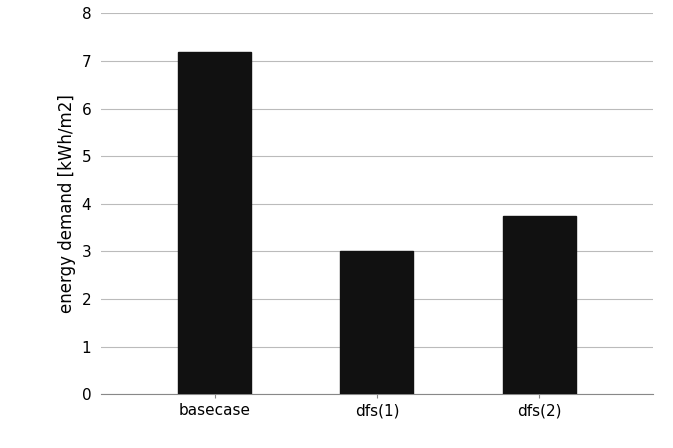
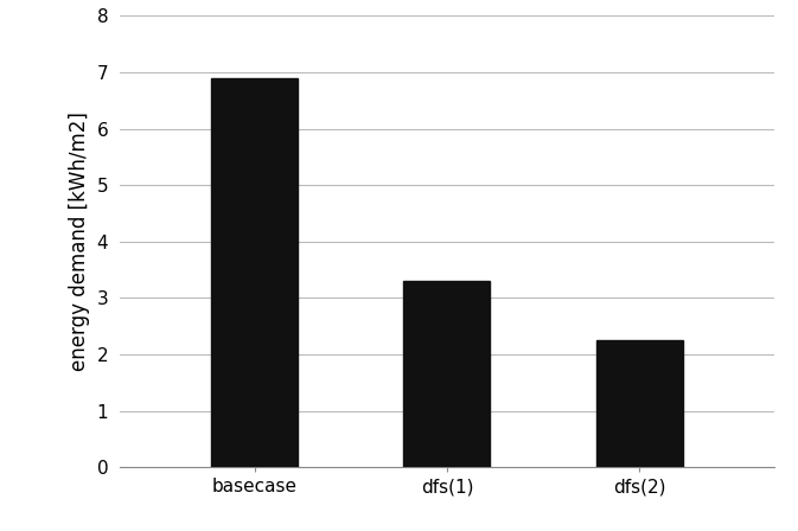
basecase: 7.20 -> 6.90
dfs(1): 3.00 -> 3.30
dfs(2): 3.75 -> 2.25
